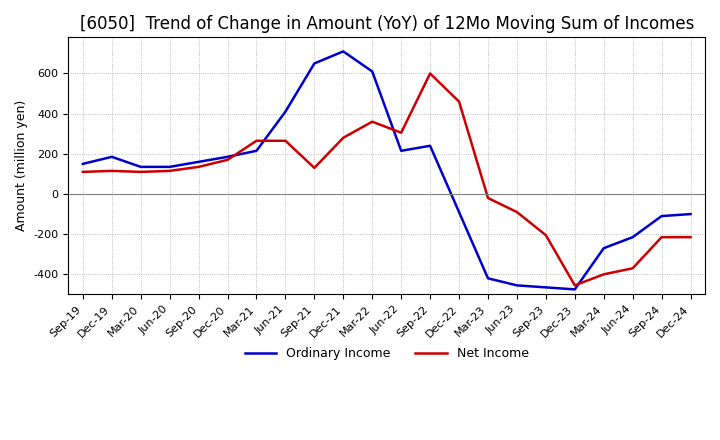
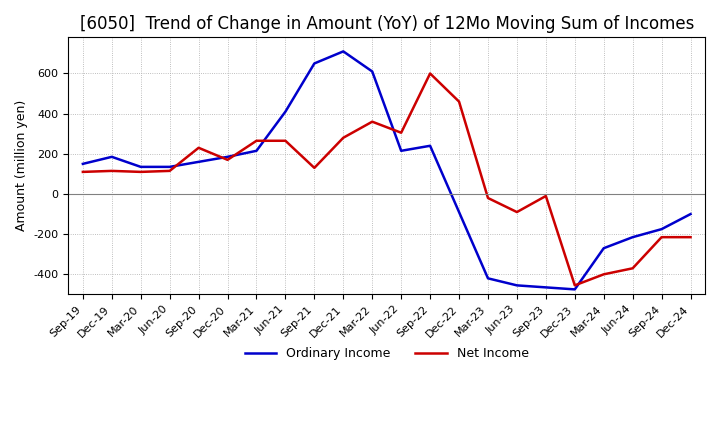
Net Income/Sep-20: 135 -> 230
Net Income/Sep-23: -205 -> -10
Ordinary Income/Sep-24: -110 -> -175
